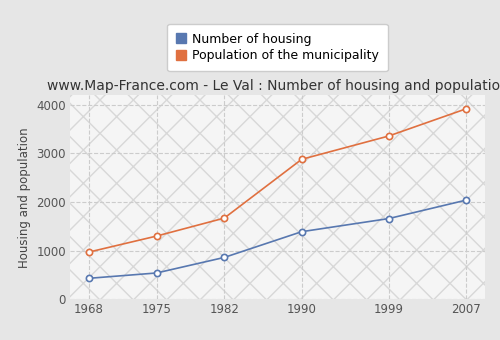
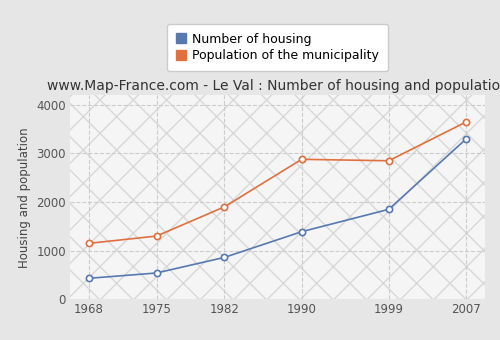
Population of the municipality/1968: 970 -> 1150
Population of the municipality/1982: 1670 -> 1900
Number of housing/1999: 1660 -> 1850
Population of the municipality/1999: 3360 -> 2850
Number of housing/2007: 2040 -> 3300
Population of the municipality/2007: 3920 -> 3650
